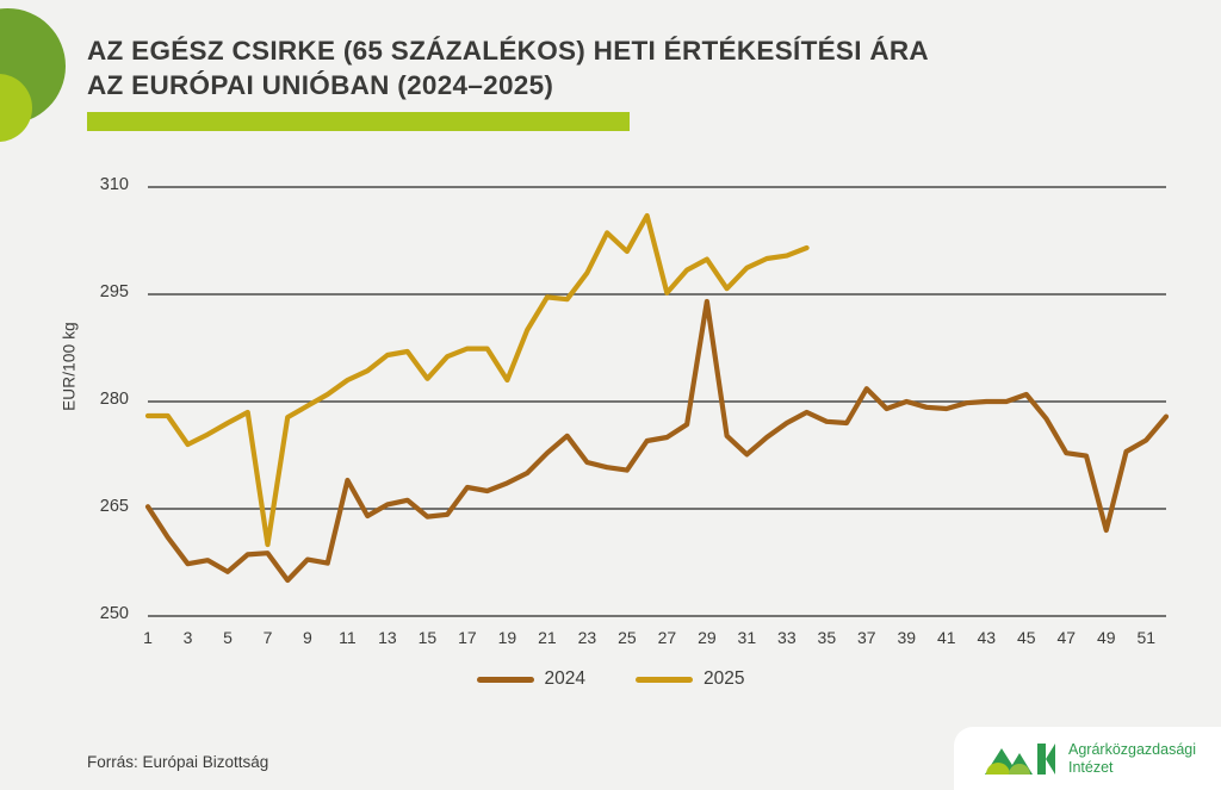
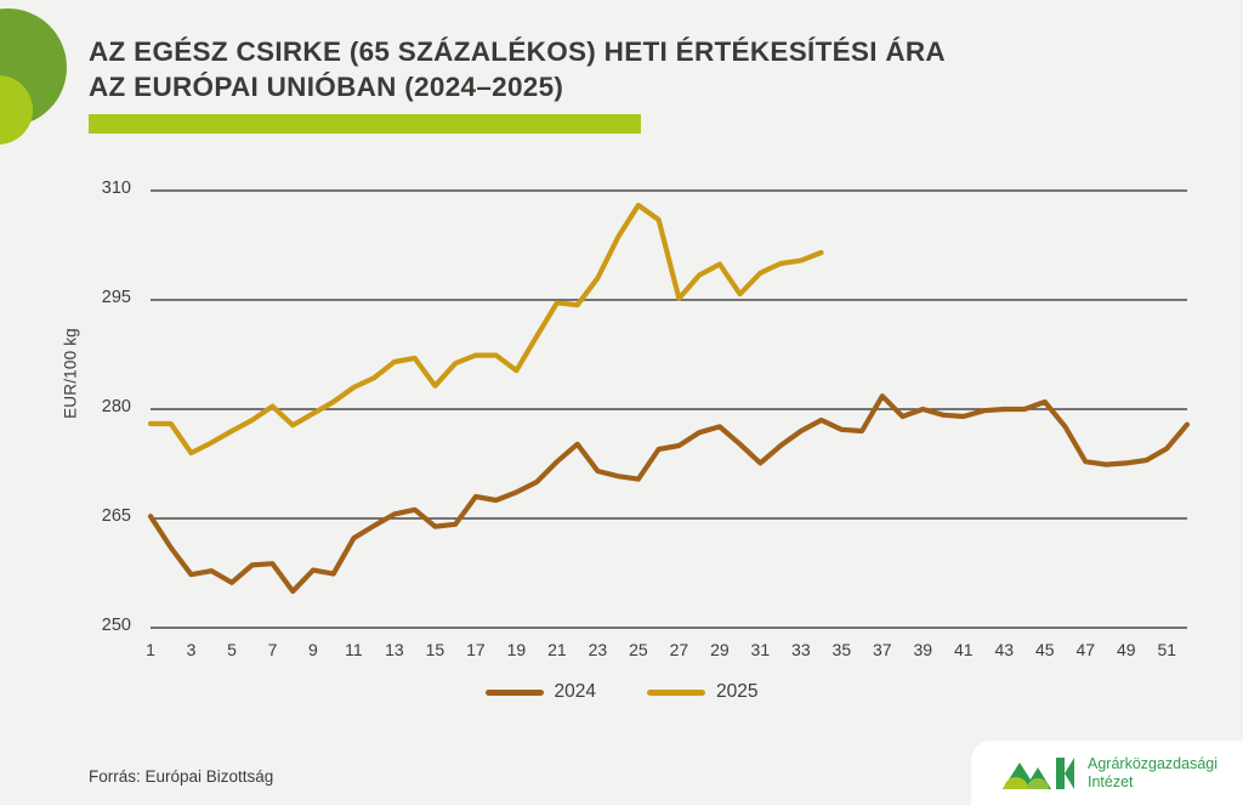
2025/7: 260 -> 280
2024/11: 269 -> 262
2025/19: 283 -> 285
2025/25: 301 -> 308
2024/29: 294 -> 278
2024/49: 262 -> 273
